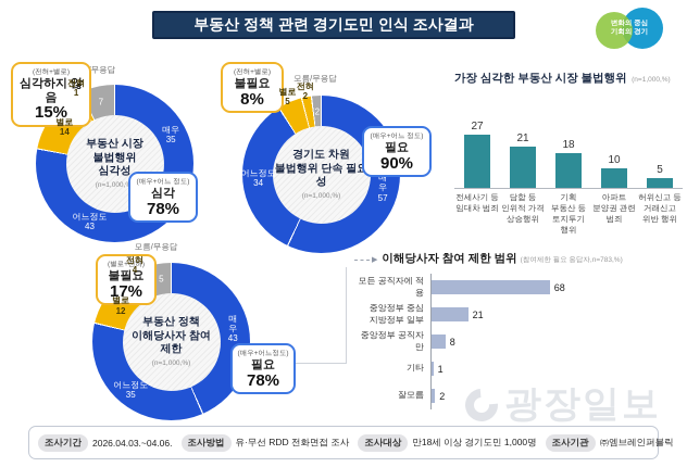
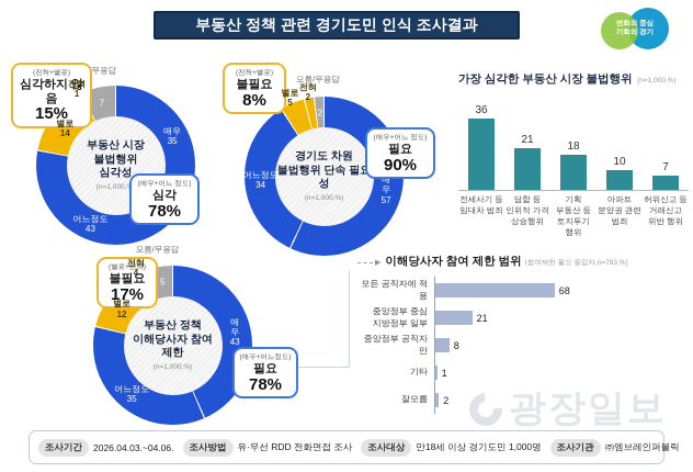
가장 심각한 부동산 시장 불법행위/전세사기 등 임대차 범죄: 27 -> 36
가장 심각한 부동산 시장 불법행위/허위신고 등 거래신고 위반 행위: 5 -> 7
